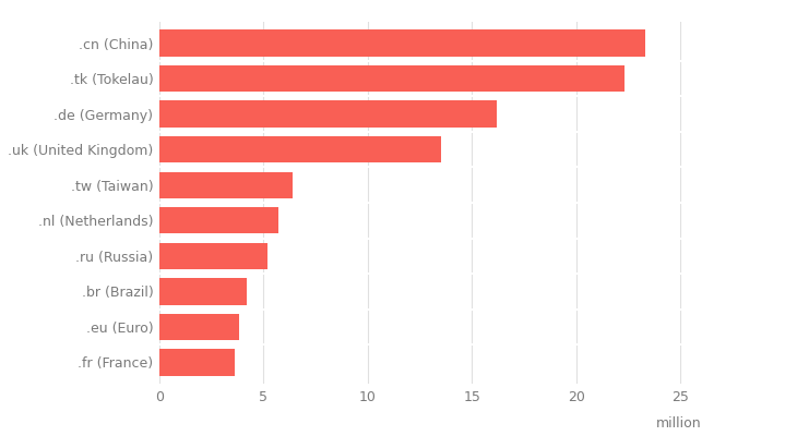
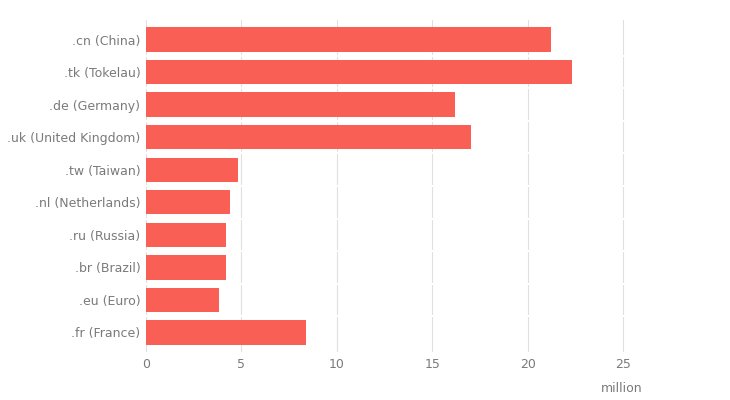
.cn (China): 23.3 -> 21.2
.uk (United Kingdom): 13.5 -> 17.0
.tw (Taiwan): 6.4 -> 4.8
.nl (Netherlands): 5.7 -> 4.4
.ru (Russia): 5.2 -> 4.2
.fr (France): 3.6 -> 8.4
